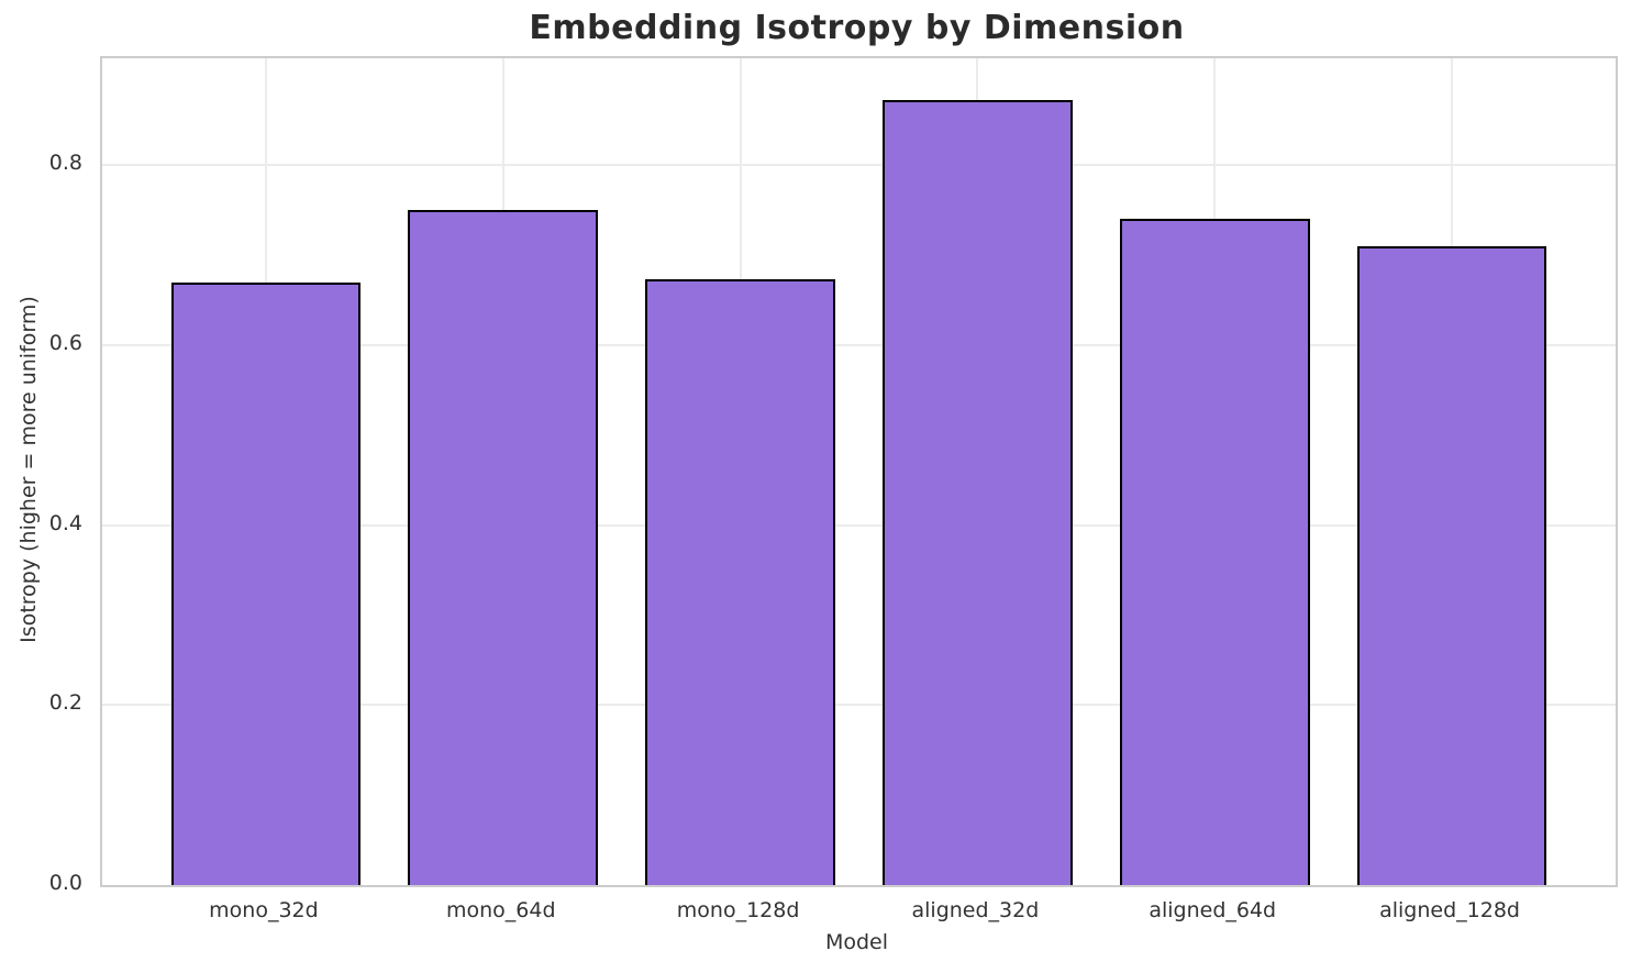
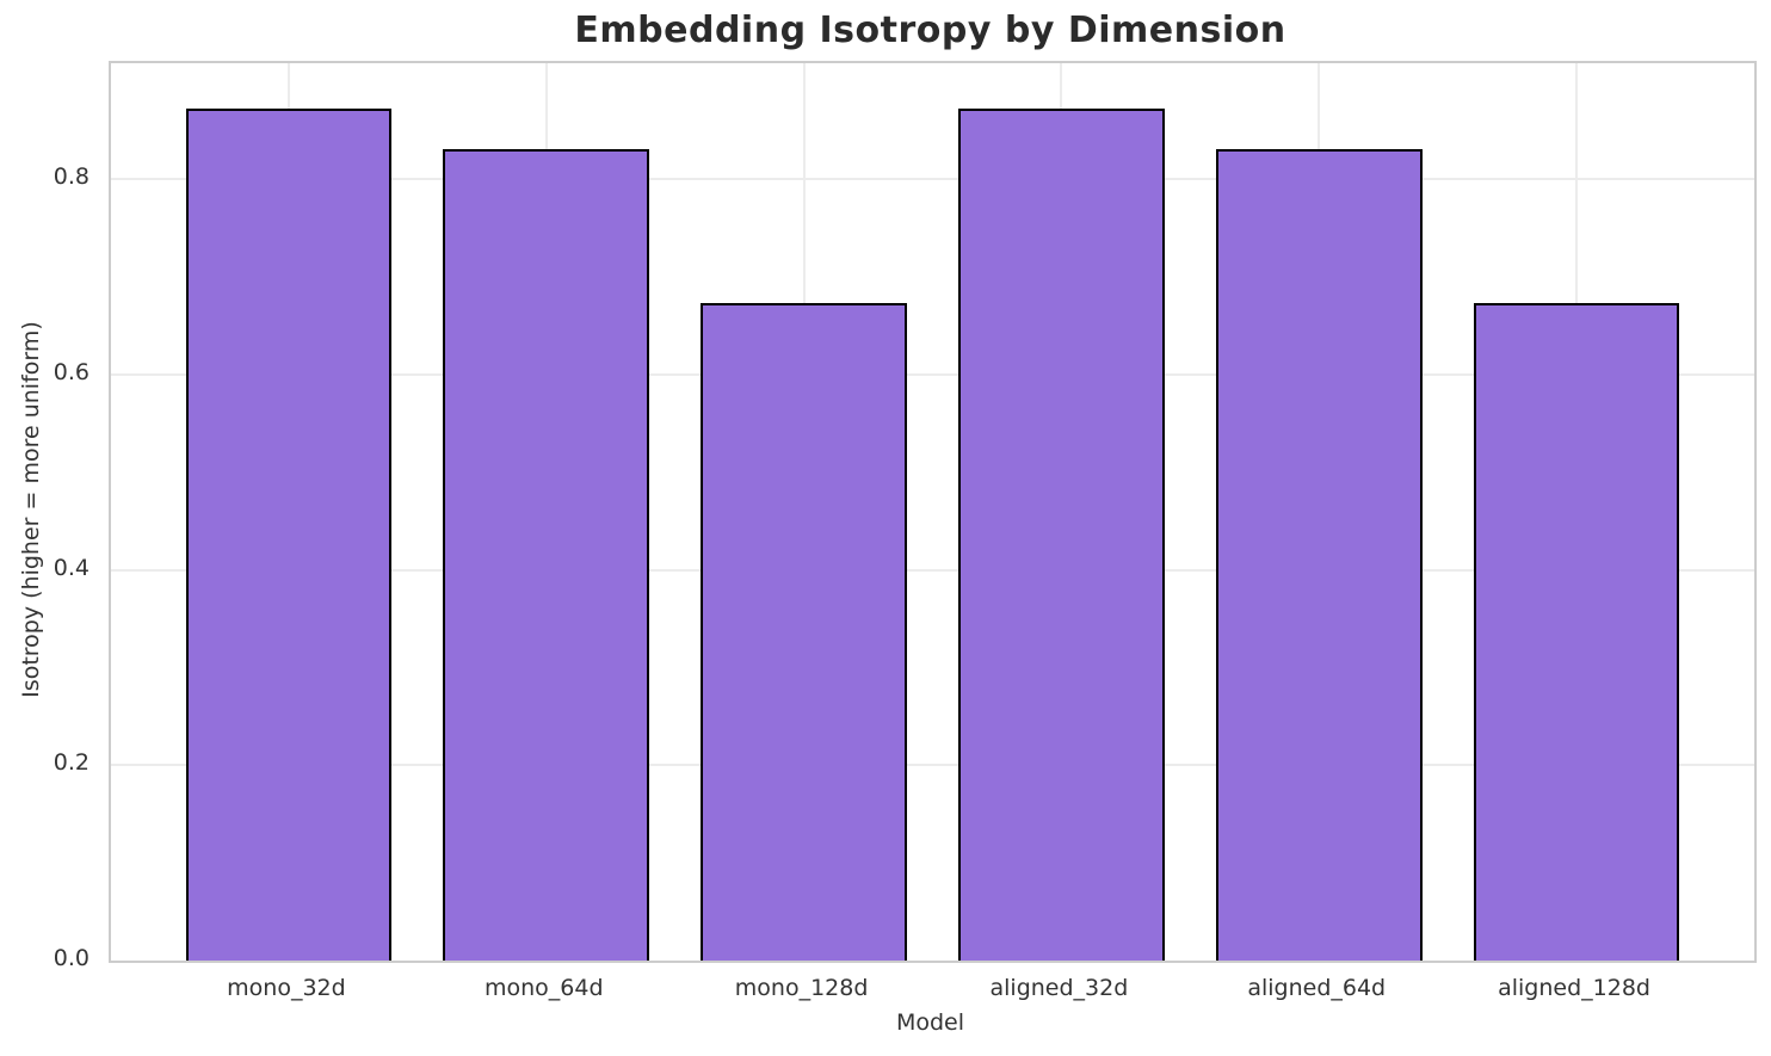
mono_32d: 0.67 -> 0.87
mono_64d: 0.75 -> 0.83
aligned_64d: 0.74 -> 0.83
aligned_128d: 0.71 -> 0.67
